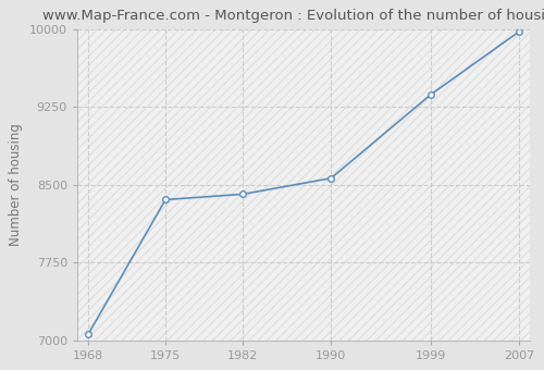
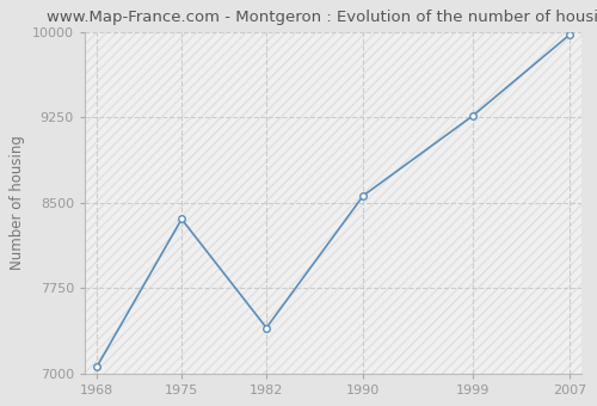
1982: 8410 -> 7400
1999: 9370 -> 9260
